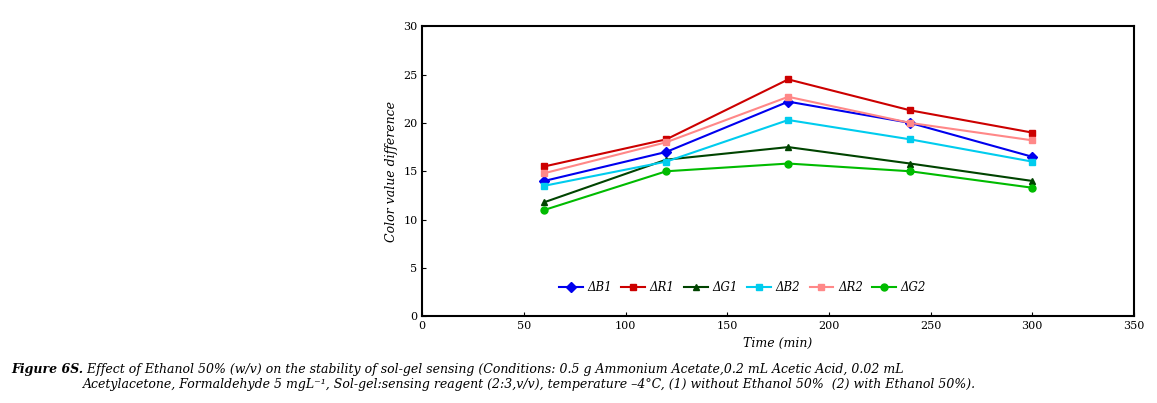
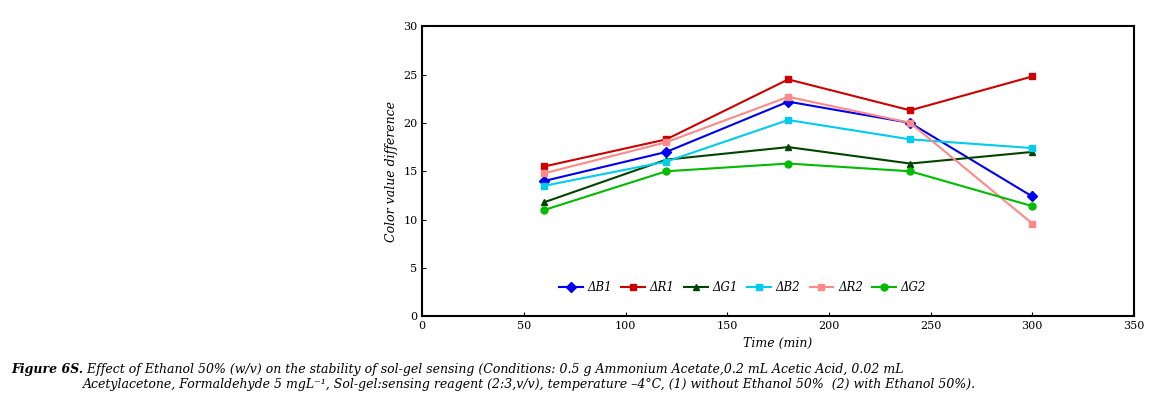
ΔB1/300: 16.5 -> 12.4
ΔR1/300: 19.0 -> 24.8
ΔG1/300: 14.0 -> 17.0
ΔB2/300: 16.0 -> 17.4
ΔR2/300: 18.2 -> 9.6
ΔG2/300: 13.3 -> 11.4
